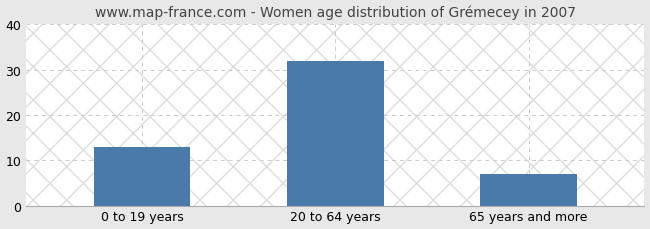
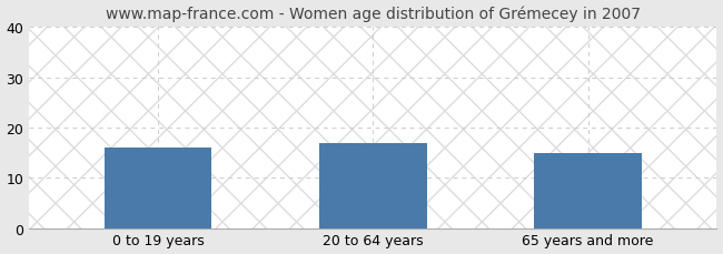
0 to 19 years: 13 -> 16
20 to 64 years: 32 -> 17
65 years and more: 7 -> 15
